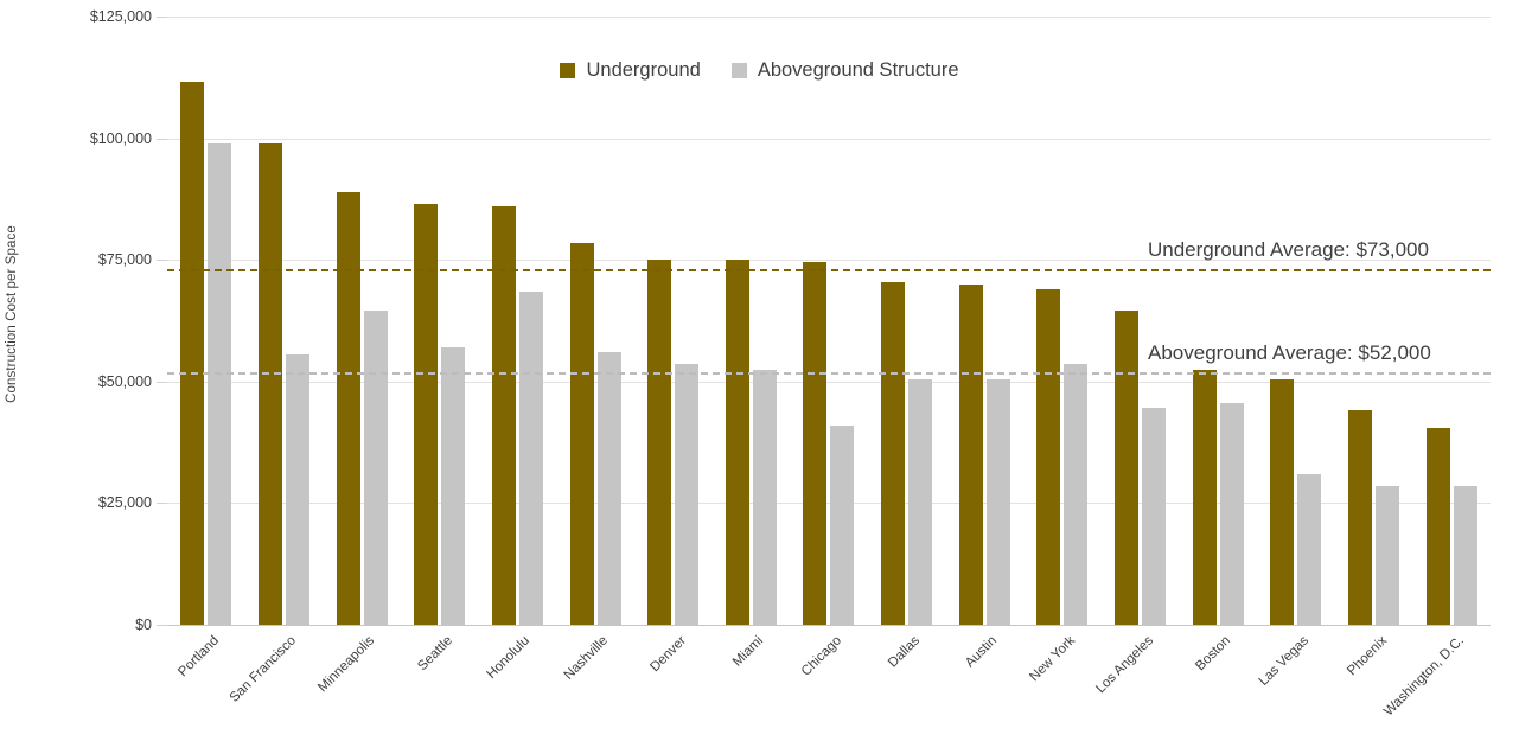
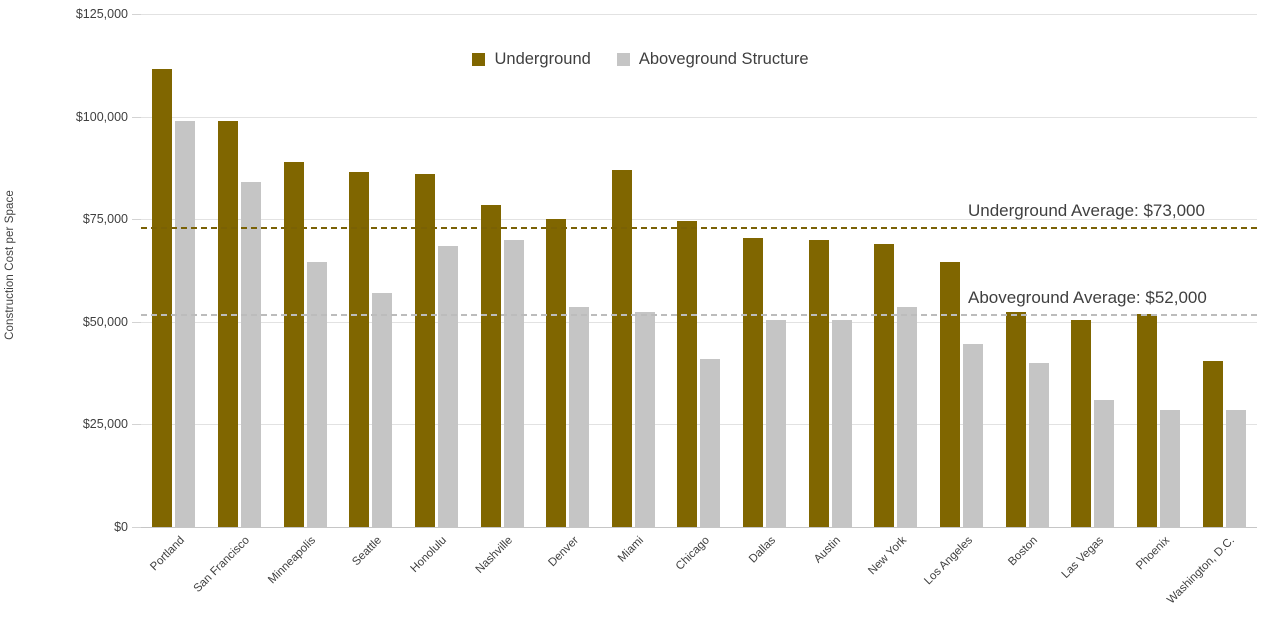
Aboveground Structure/San Francisco: $56000 -> $84000
Aboveground Structure/Nashville: $56000 -> $70000
Underground/Miami: $75000 -> $87000
Aboveground Structure/Boston: $46000 -> $40000
Underground/Phoenix: $44000 -> $52000
